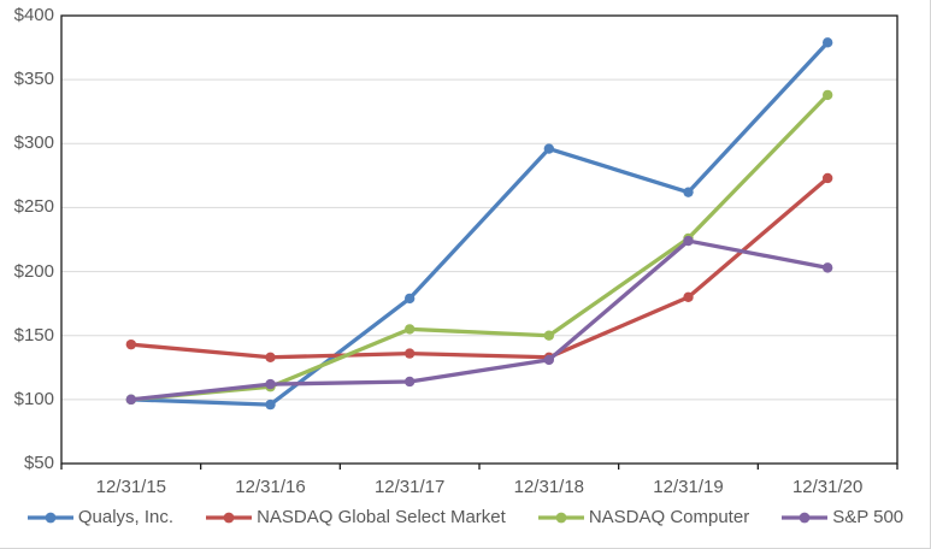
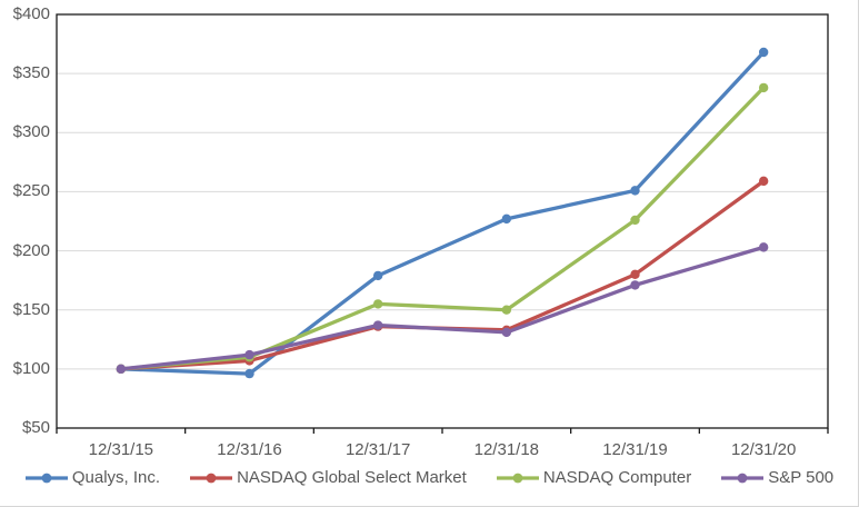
NASDAQ Global Select Market/12/31/15: $143 -> $100
NASDAQ Global Select Market/12/31/16: $133 -> $107
S&P 500/12/31/17: $114 -> $137
Qualys, Inc./12/31/18: $296 -> $227
Qualys, Inc./12/31/19: $262 -> $251
S&P 500/12/31/19: $224 -> $171
Qualys, Inc./12/31/20: $379 -> $368
NASDAQ Global Select Market/12/31/20: $273 -> $259
